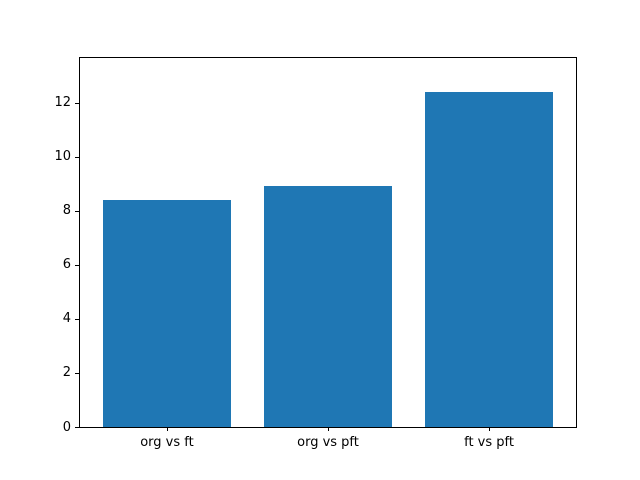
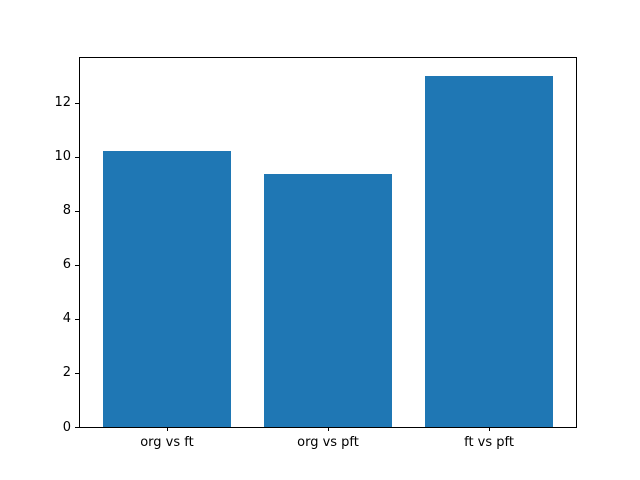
org vs ft: 8.4 -> 10.2
org vs pft: 8.9 -> 9.3
ft vs pft: 12.4 -> 13.0
